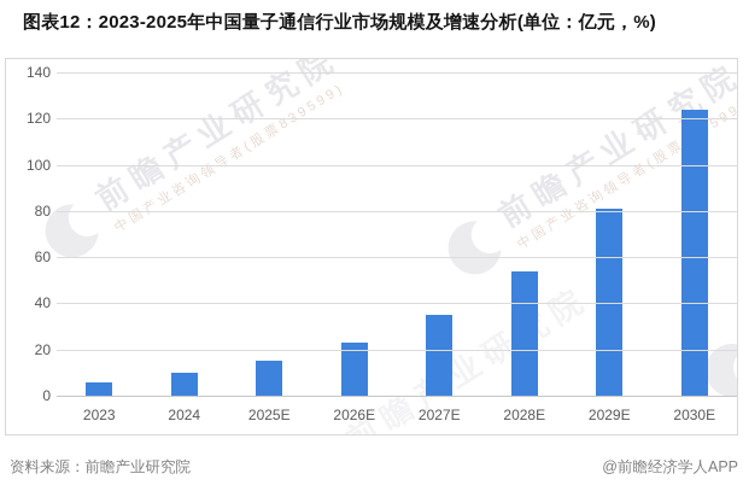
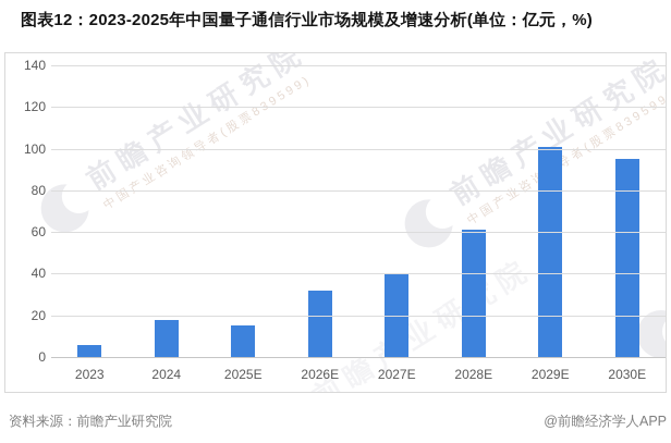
2024: 10 -> 18
2026E: 23 -> 32
2027E: 35 -> 40
2028E: 54 -> 61
2029E: 81 -> 101
2030E: 124 -> 95
